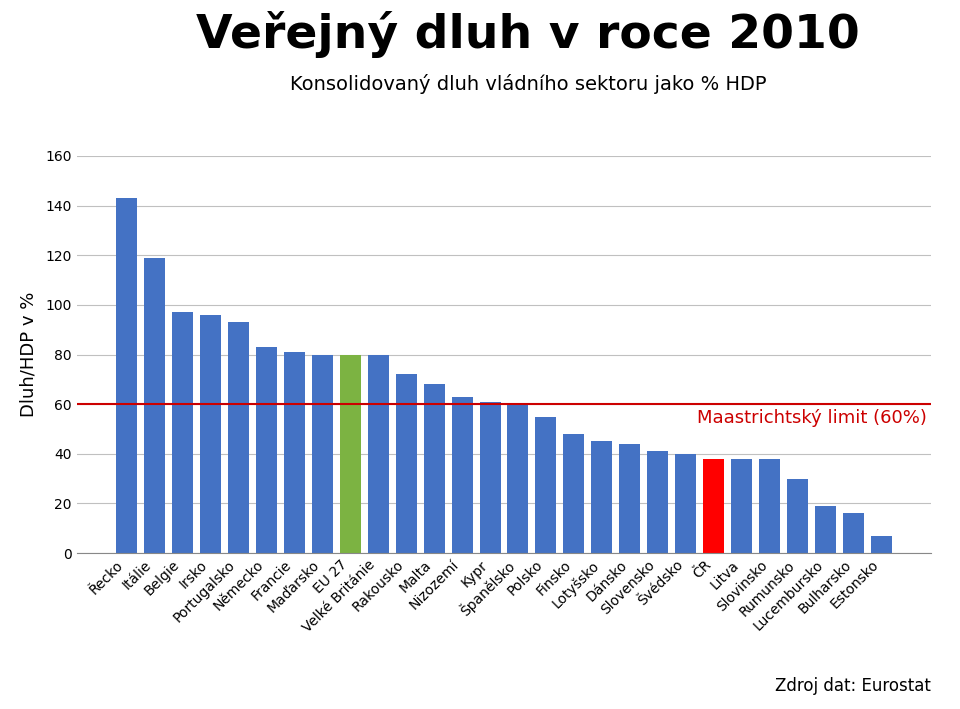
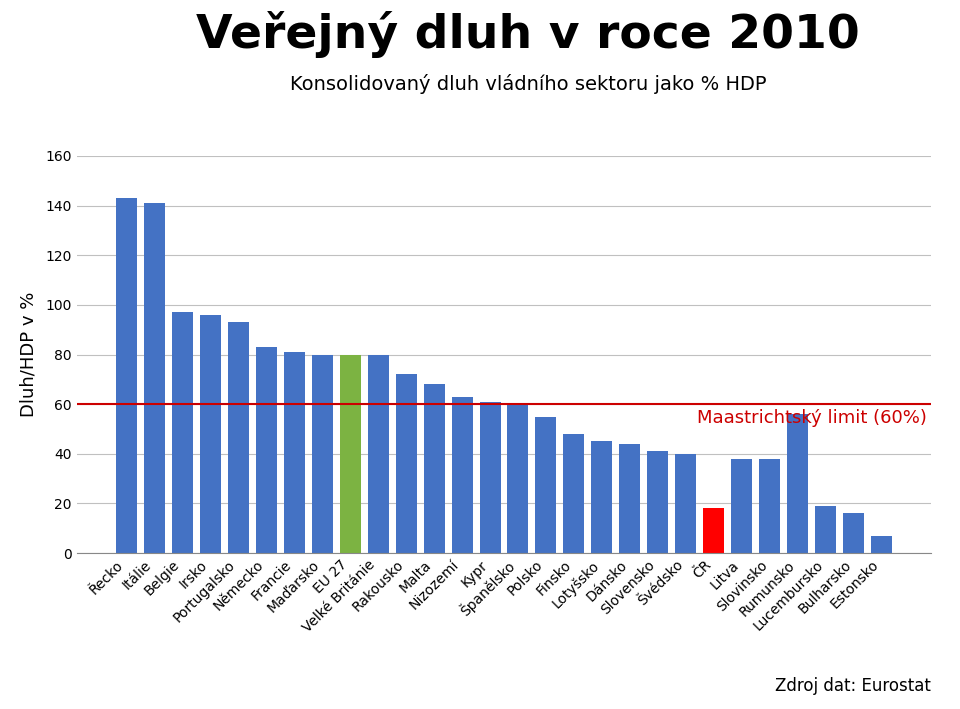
Itálie: 119 -> 141
ČR: 38 -> 18
Rumunsko: 30 -> 56
